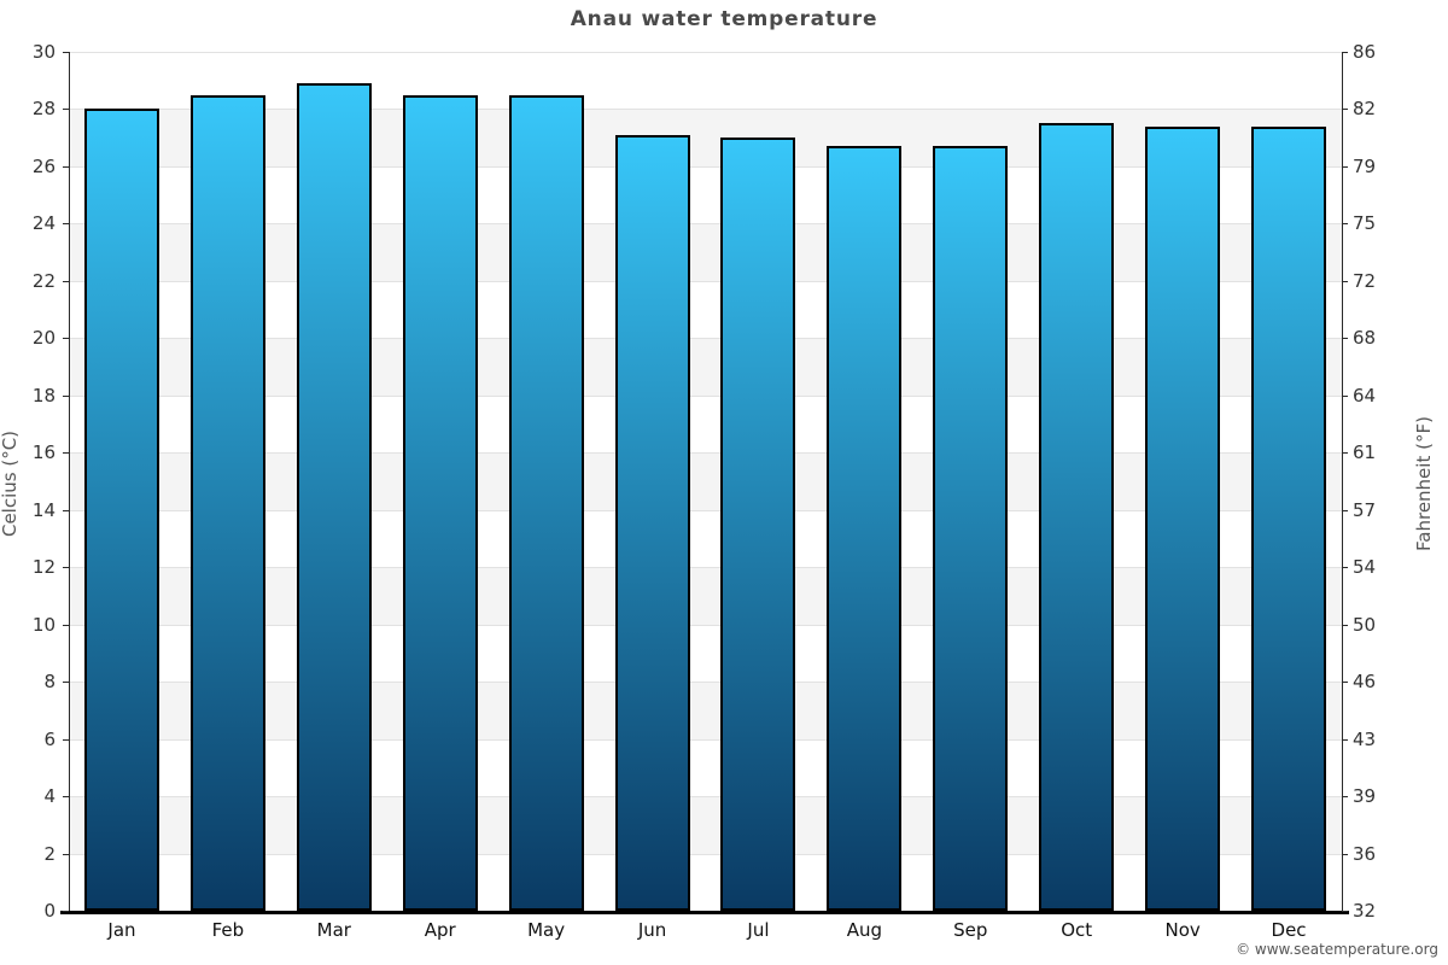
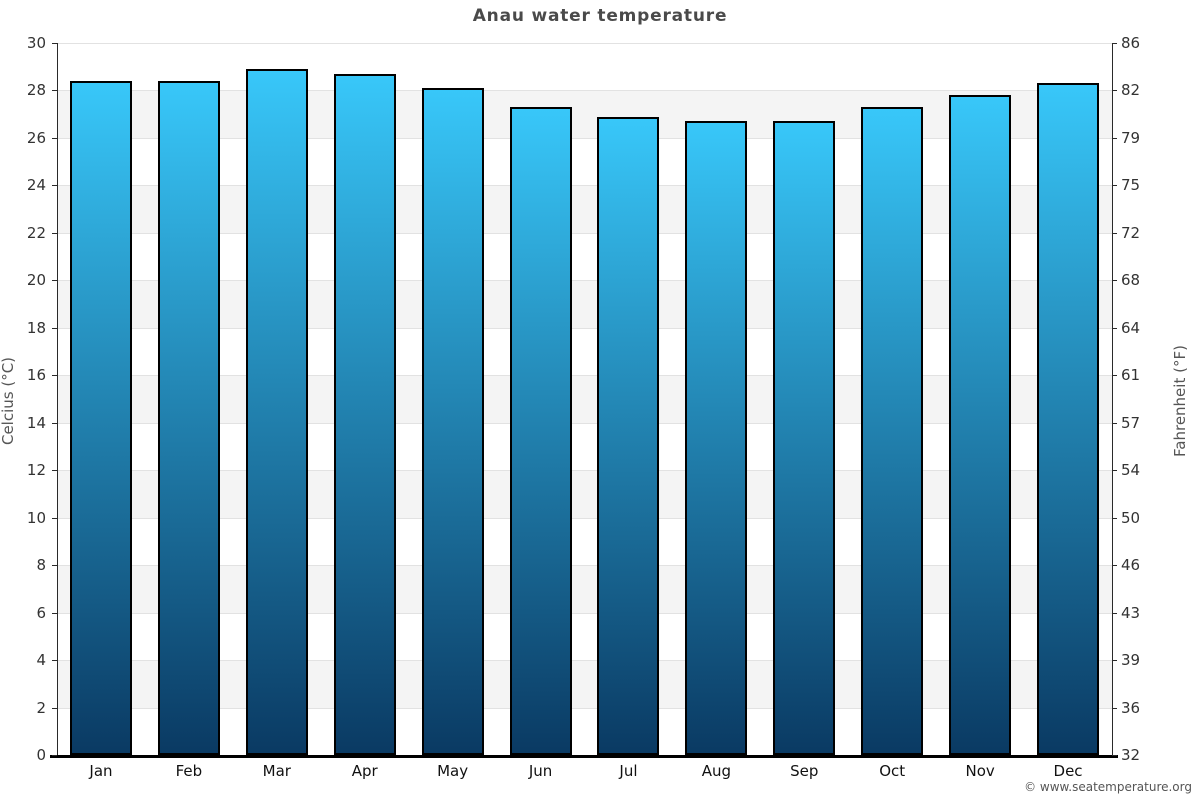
Jan: 28.0 -> 28.4
Feb: 28.5 -> 28.4
Apr: 28.5 -> 28.7
May: 28.5 -> 28.1
Jun: 27.1 -> 27.3
Jul: 27.0 -> 26.9
Oct: 27.5 -> 27.3
Nov: 27.4 -> 27.8
Dec: 27.4 -> 28.3
